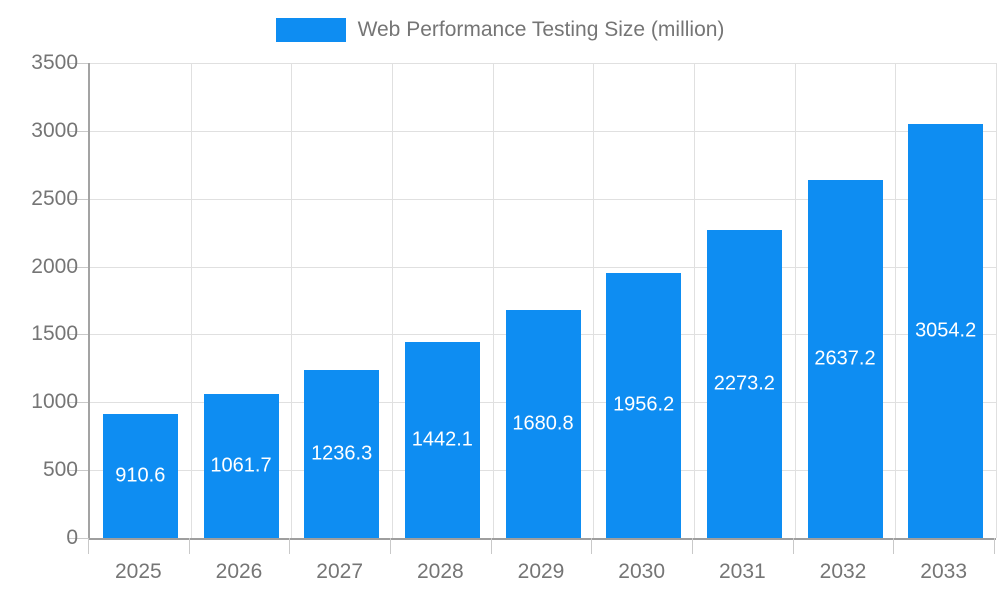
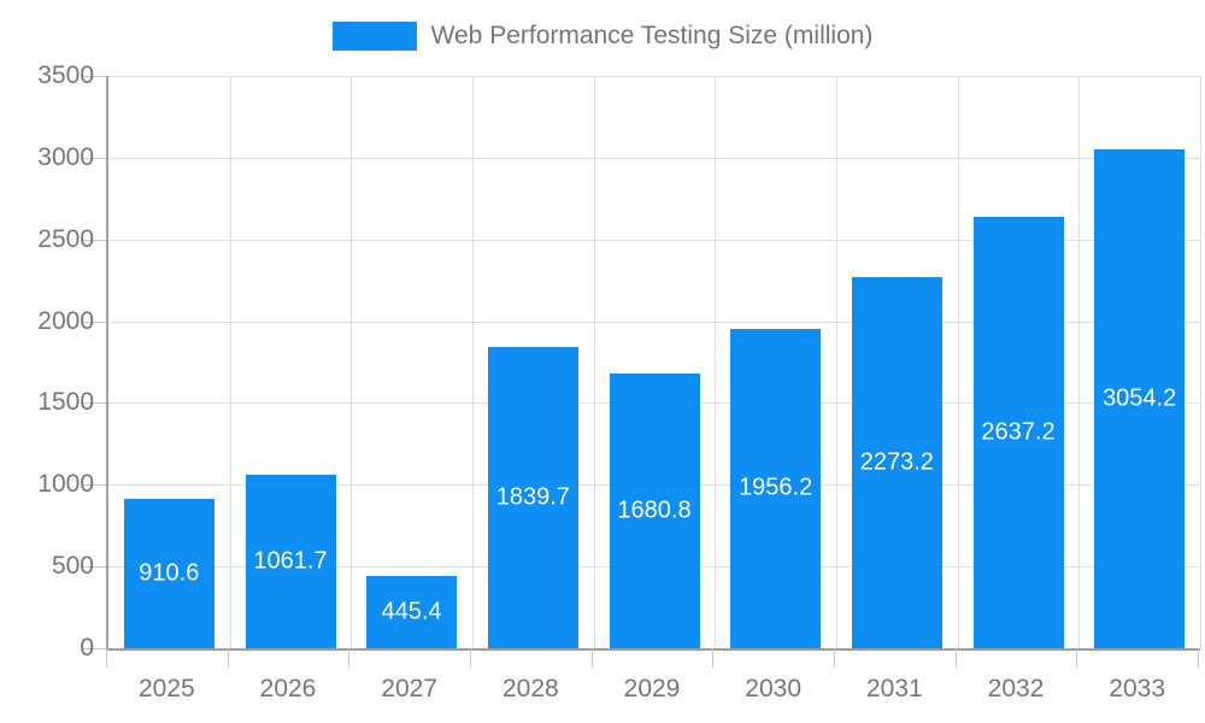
2027: 1236.3 -> 445.4
2028: 1442.1 -> 1839.7
